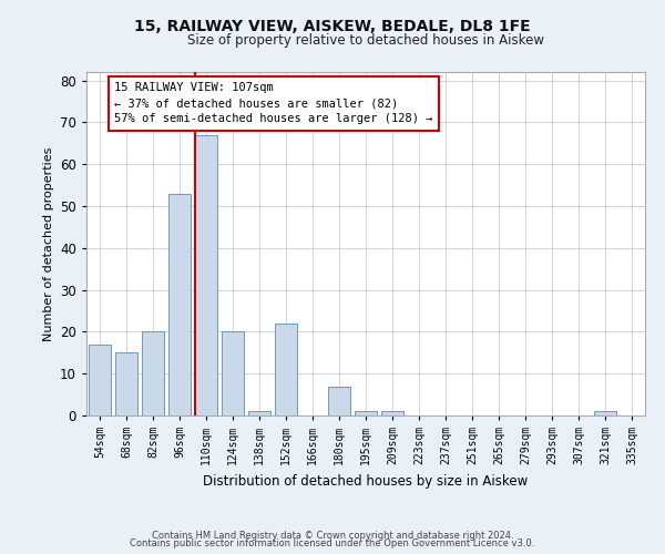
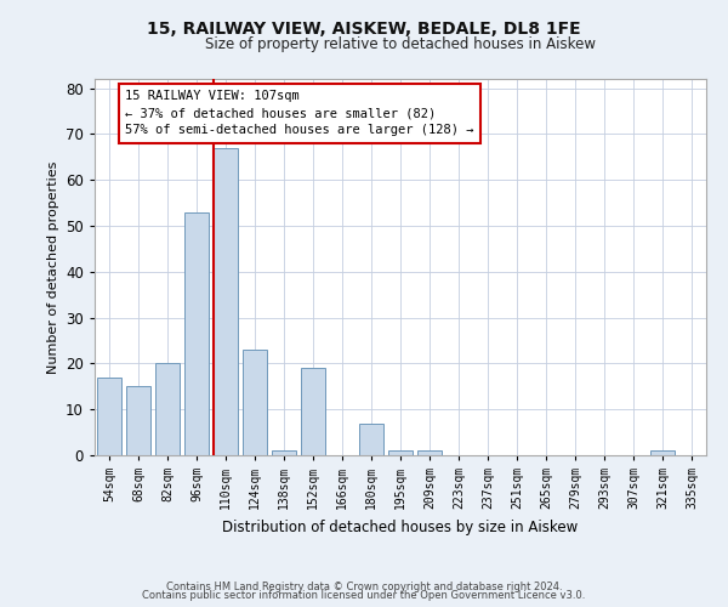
124sqm: 20 -> 23
152sqm: 22 -> 19
